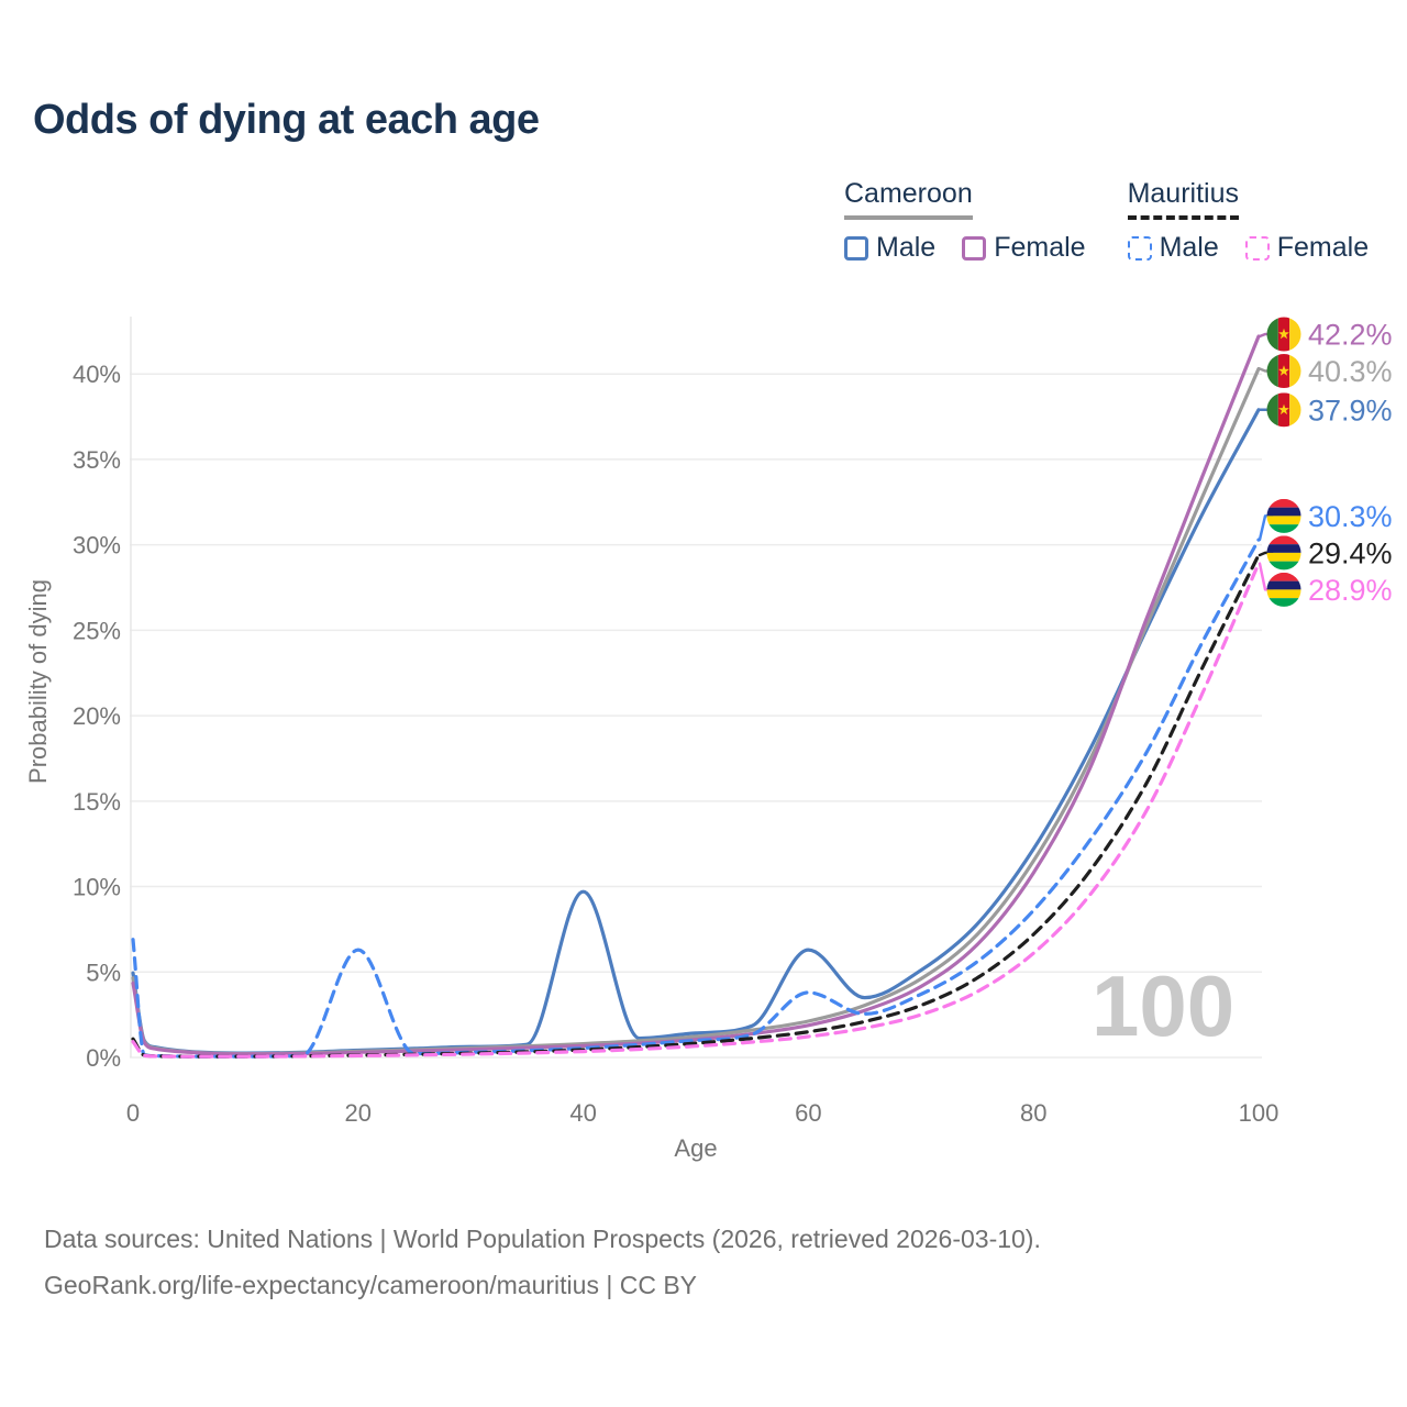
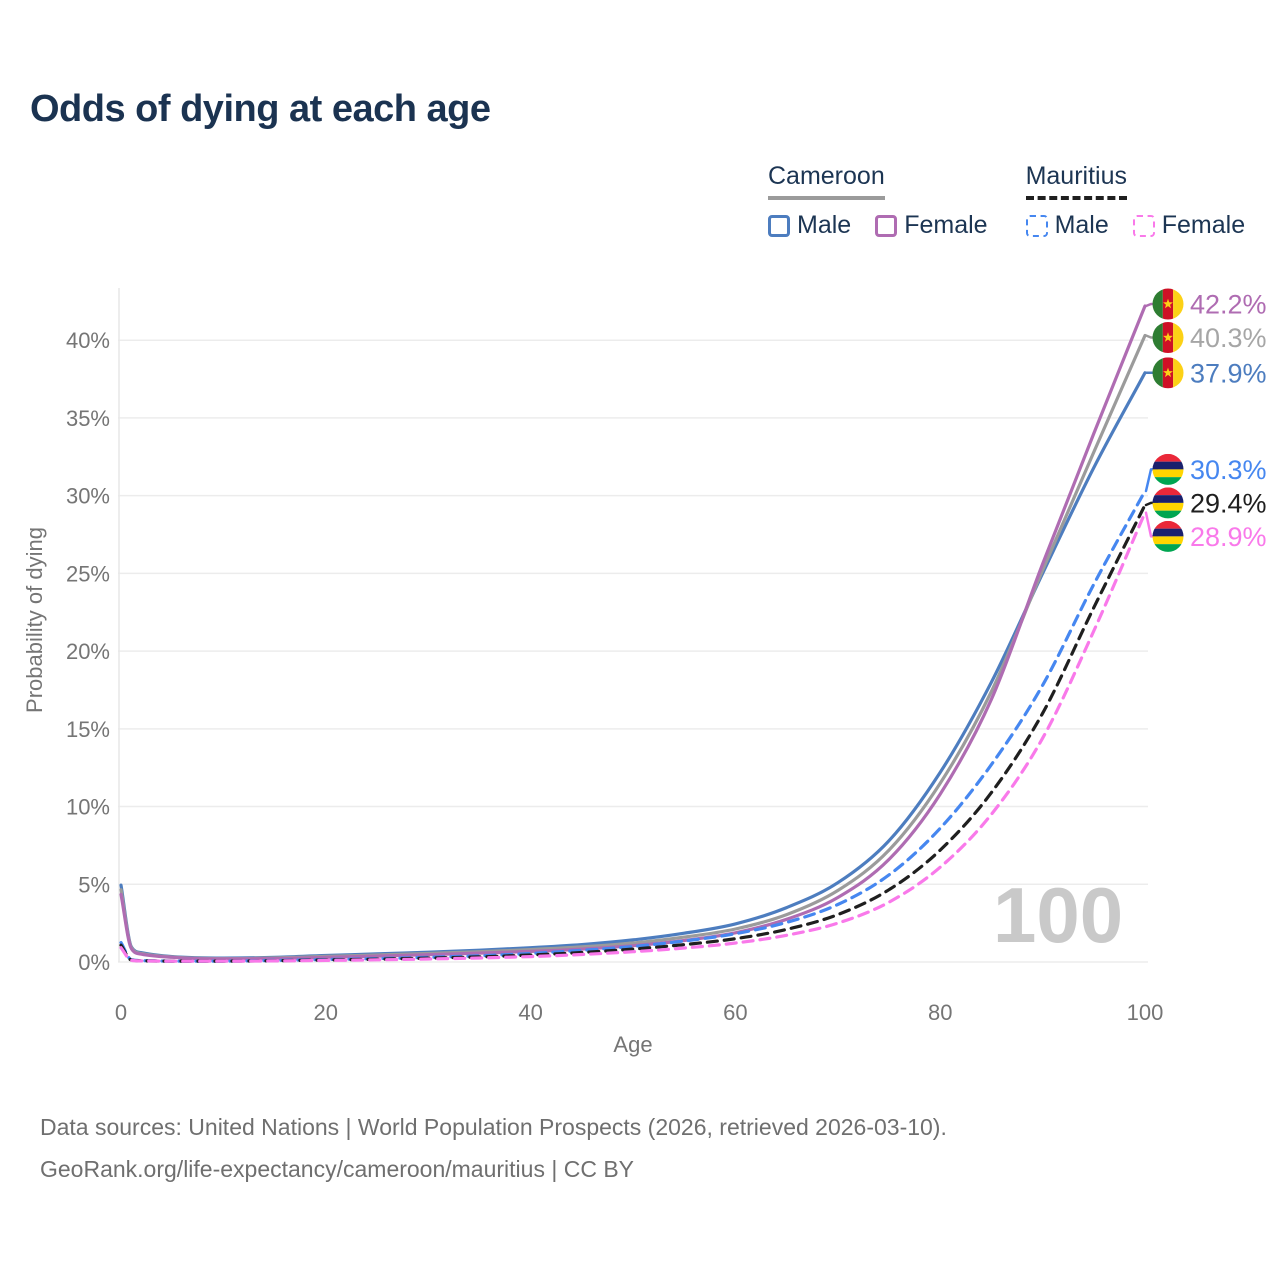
Mauritius Male/0: 6.9% -> 1.2%
Mauritius Male/20: 6.3% -> 0.2%
Cameroon Male/40: 9.7% -> 0.9%
Cameroon Male/60: 6.3% -> 2.5%
Mauritius Male/60: 3.8% -> 1.8%
